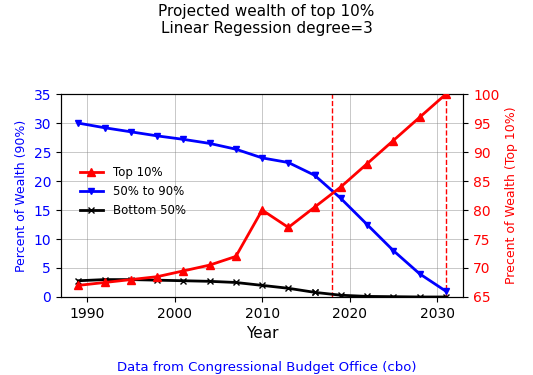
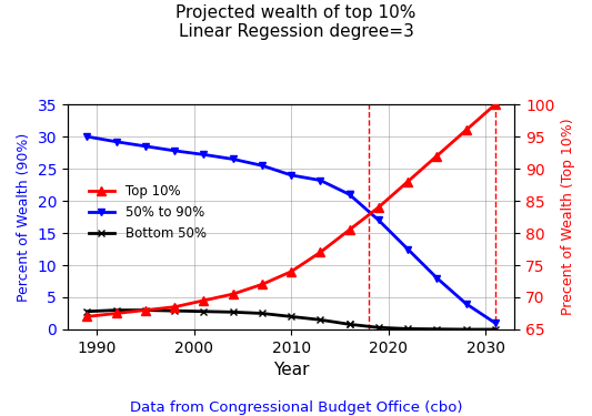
Top 10%/2010: 80.0 -> 74.0
